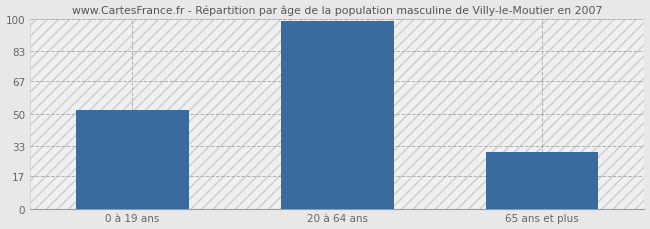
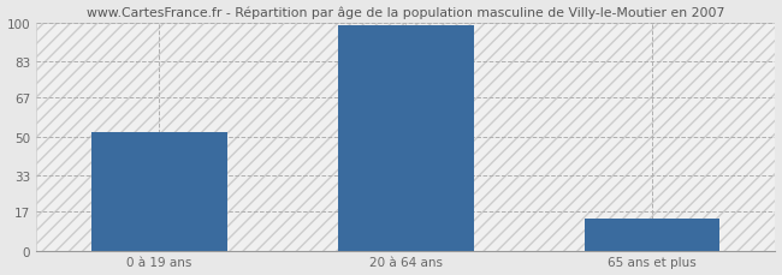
65 ans et plus: 30 -> 14
